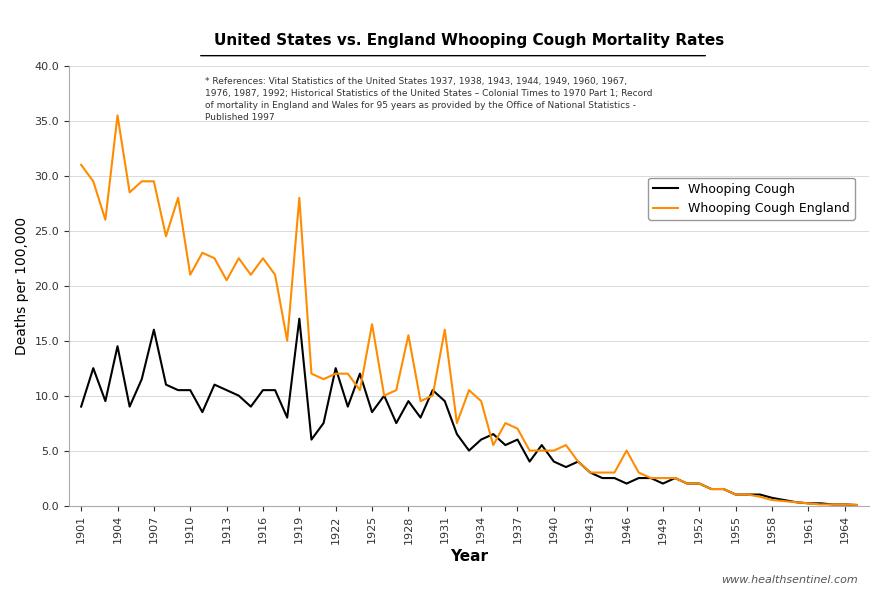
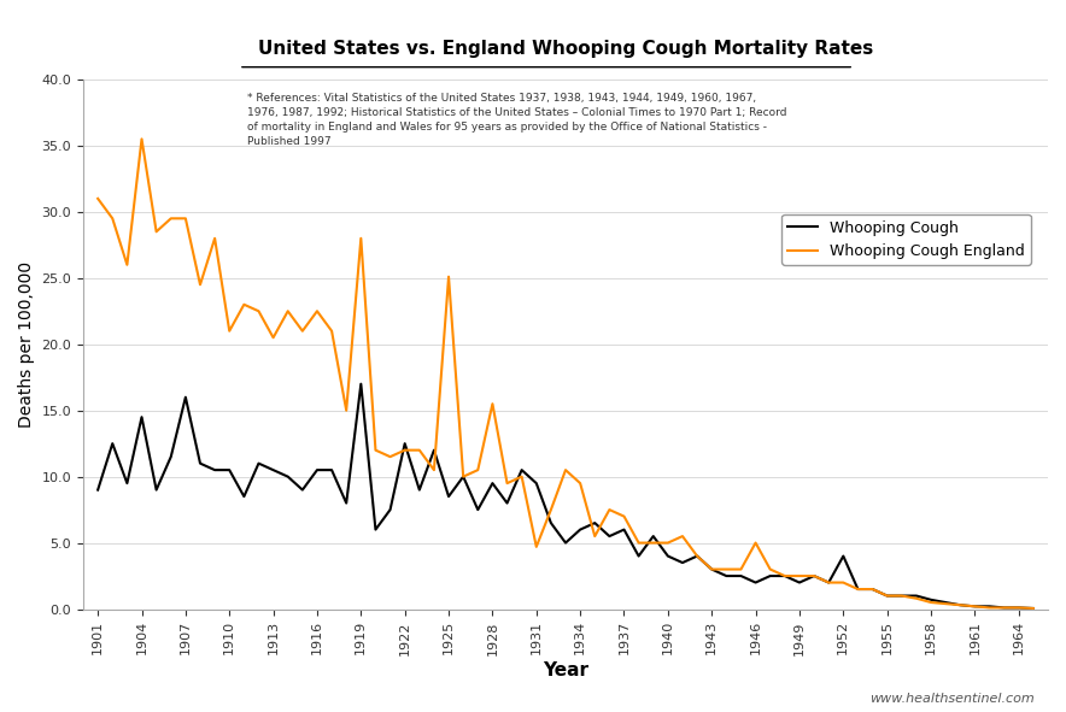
Whooping Cough England/1925: 16.5 -> 25.1
Whooping Cough England/1931: 16.0 -> 4.7
Whooping Cough/1952: 2.0 -> 4.0
